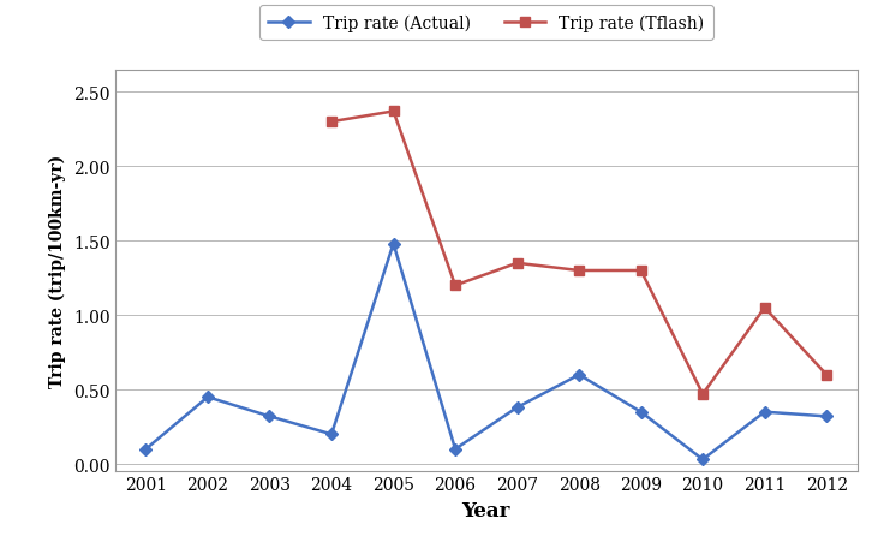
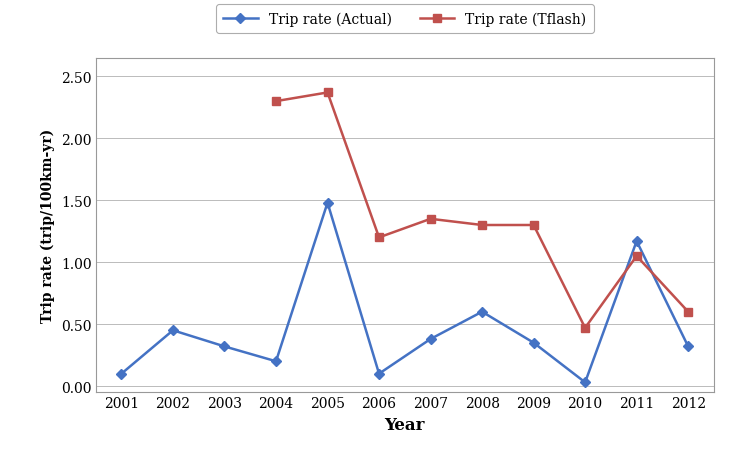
Trip rate (Actual)/2011: 0.35 -> 1.17
